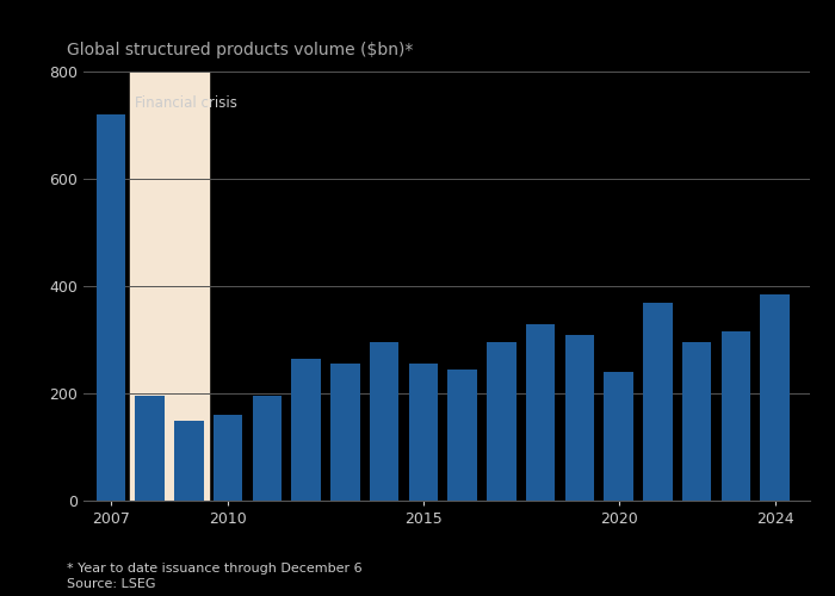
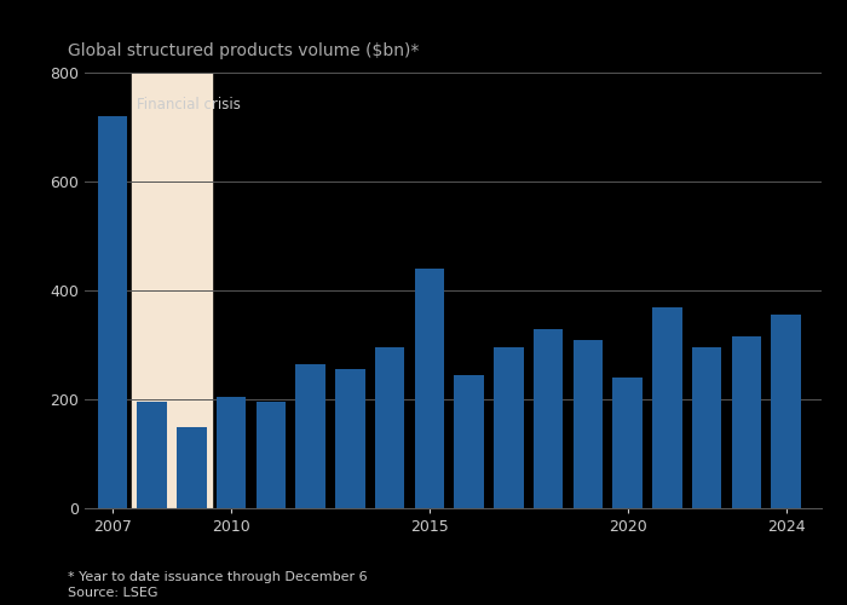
2010: 160 -> 205
2015: 255 -> 440
2024: 385 -> 355
